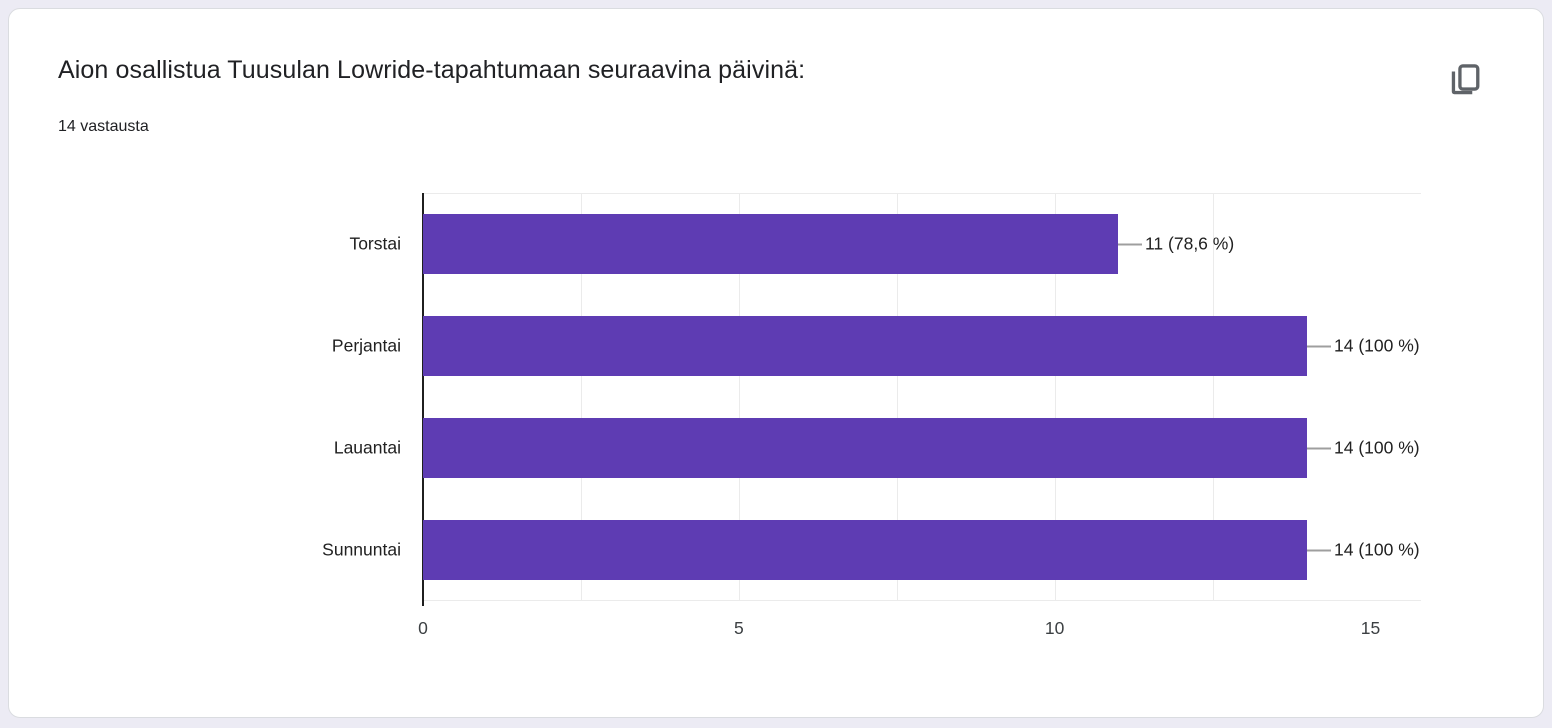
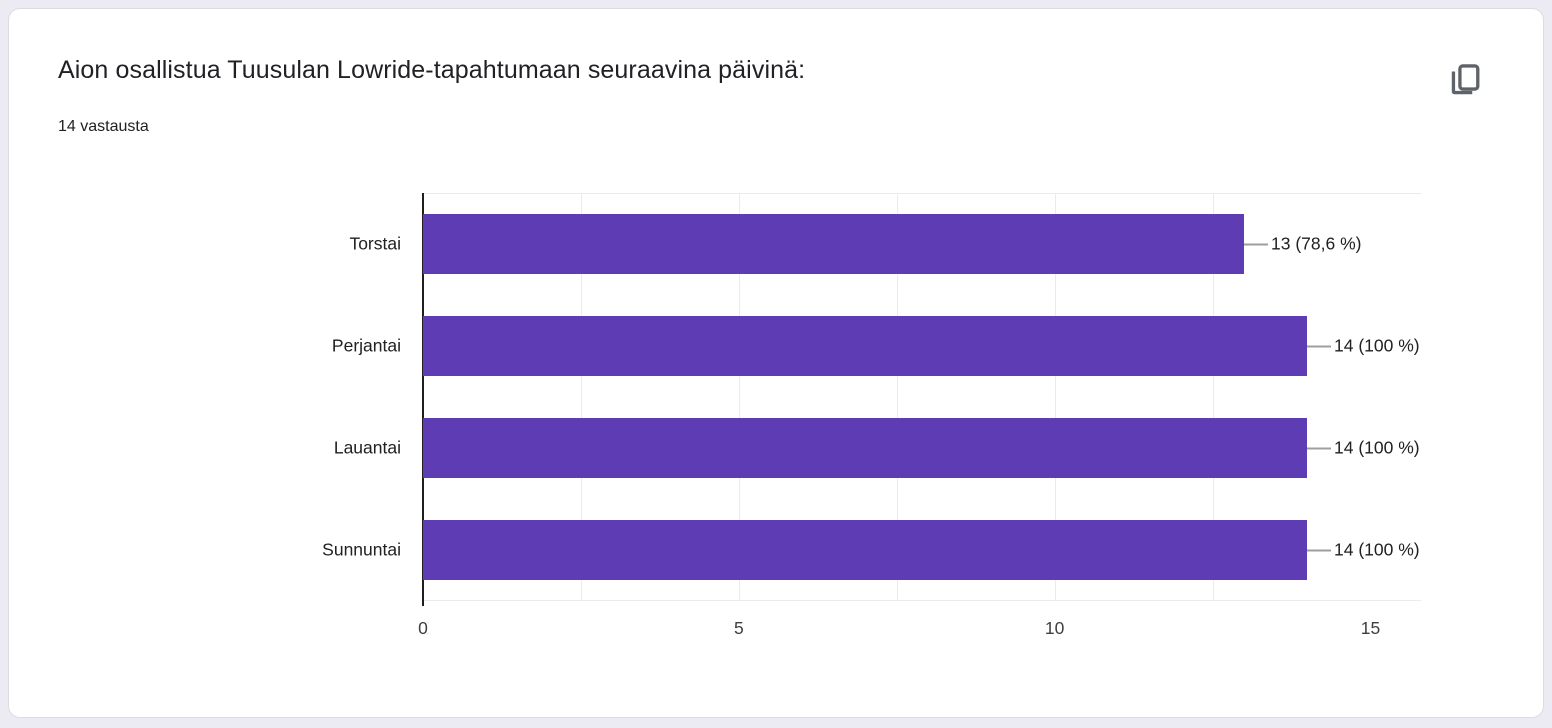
Torstai: 11 -> 13
